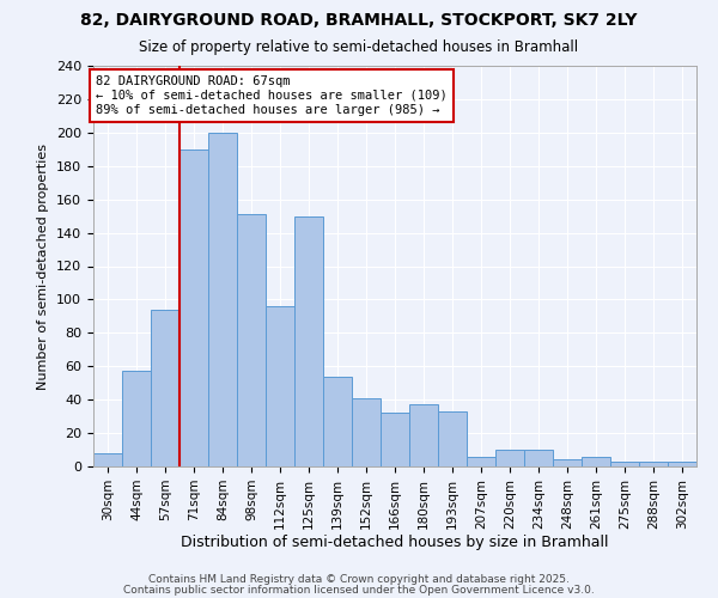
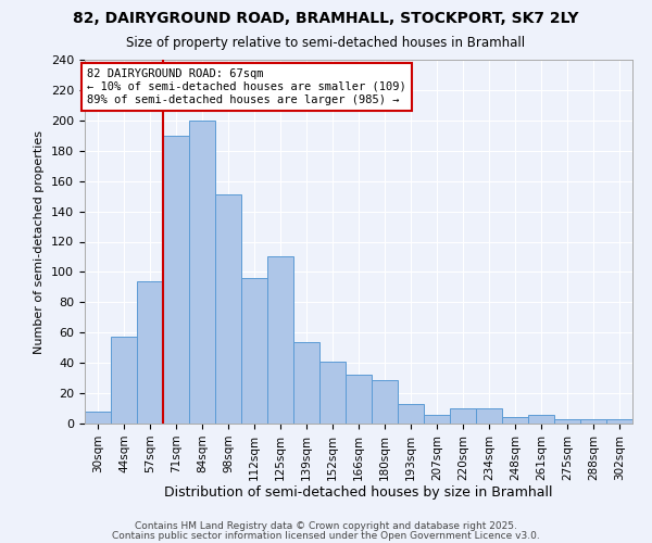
125sqm: 150 -> 110
180sqm: 37 -> 29
193sqm: 33 -> 13
